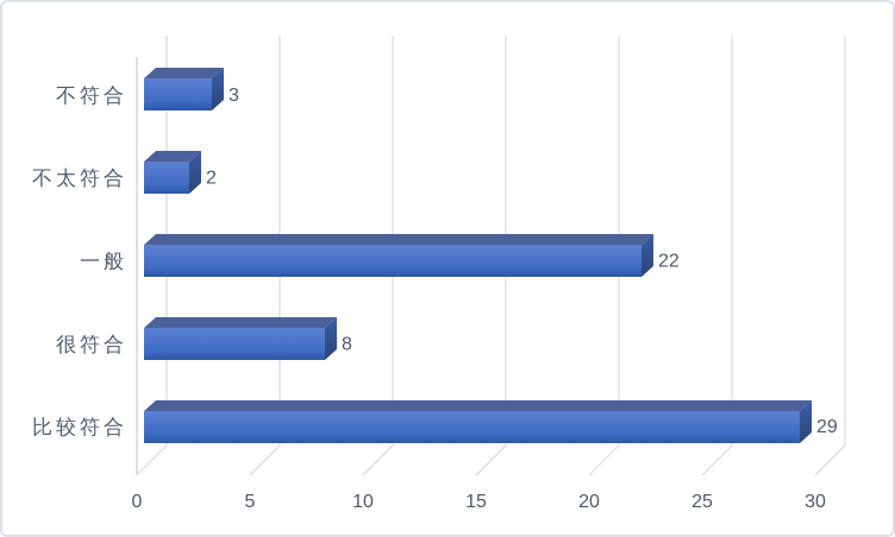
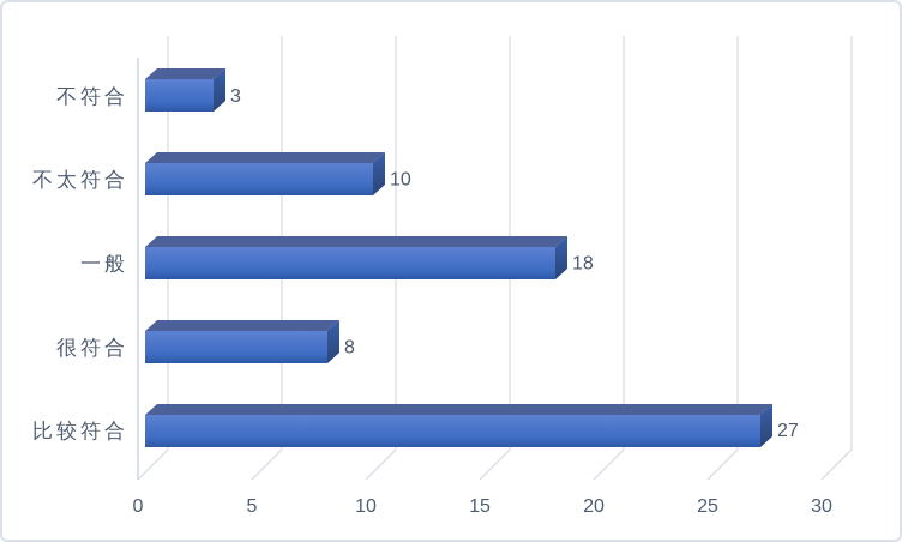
不太符合: 2 -> 10
一般: 22 -> 18
比较符合: 29 -> 27
